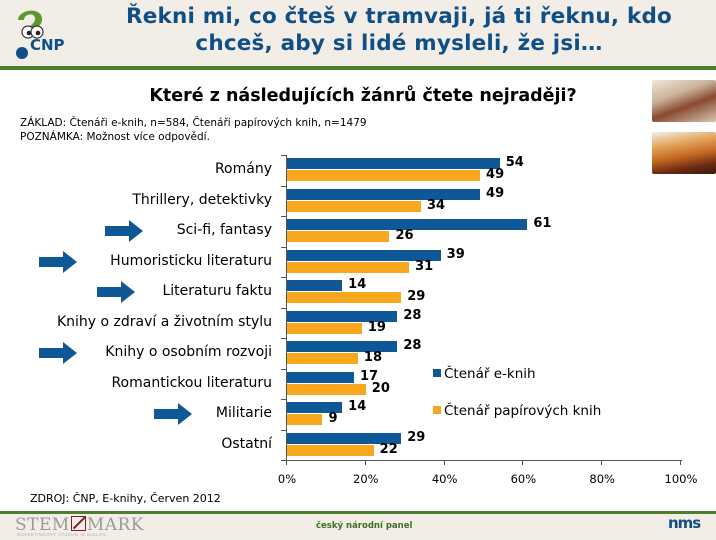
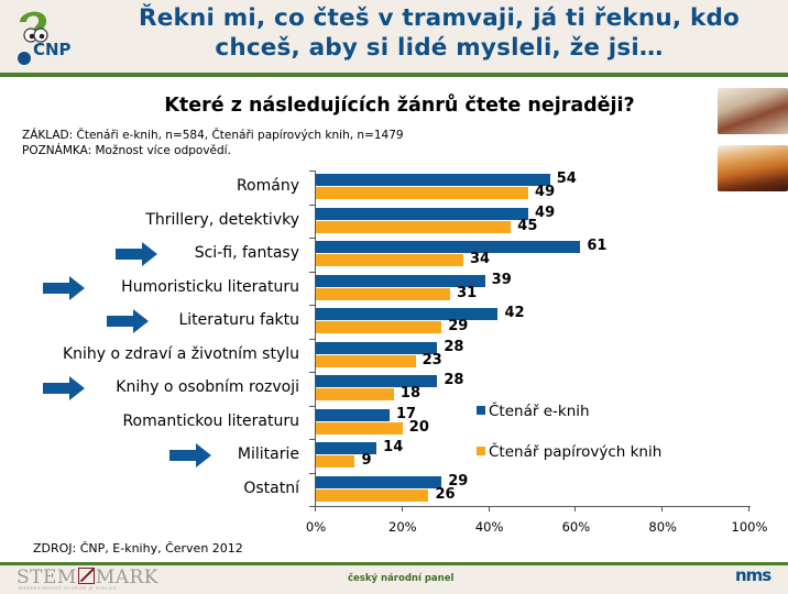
Čtenář papírových knih/Thrillery, detektivky: 34 -> 45
Čtenář papírových knih/Sci-fi, fantasy: 26 -> 34
Čtenář e-knih/Literaturu faktu: 14 -> 42
Čtenář papírových knih/Knihy o zdraví a životním stylu: 19 -> 23
Čtenář papírových knih/Ostatní: 22 -> 26
